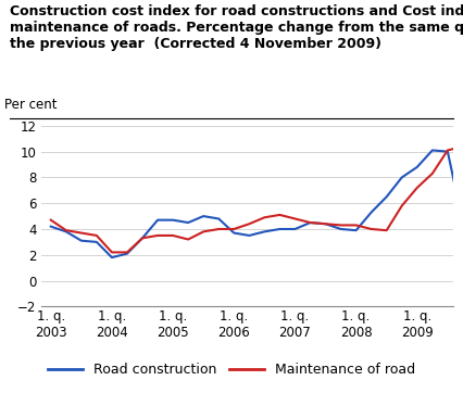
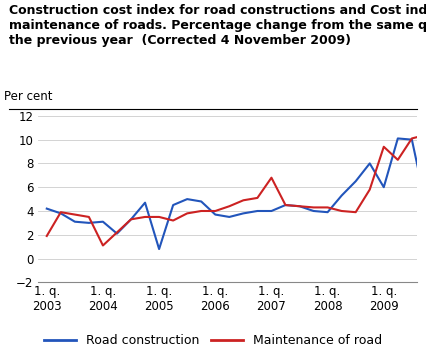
Maintenance of road/1. q. 2003: 4.7 -> 1.9
Road construction/1. q. 2004: 1.8 -> 3.1
Maintenance of road/1. q. 2004: 2.2 -> 1.1
Road construction/1. q. 2005: 4.7 -> 0.8
Maintenance of road/1. q. 2007: 4.8 -> 6.8
Road construction/1. q. 2009: 8.8 -> 6.0
Maintenance of road/1. q. 2009: 7.2 -> 9.4
